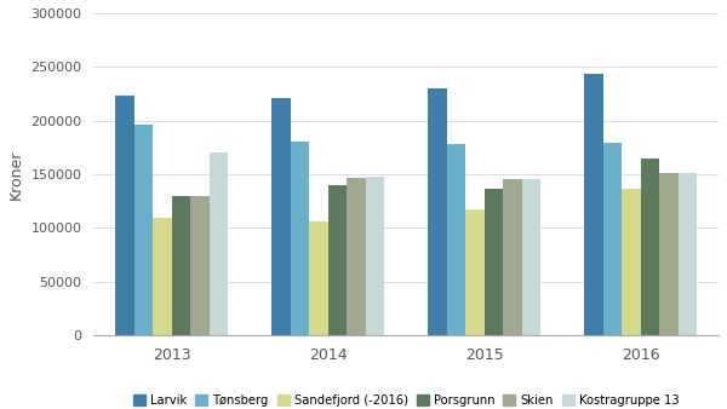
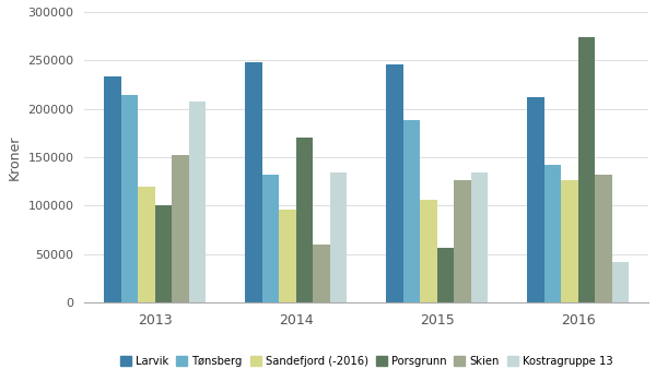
Larvik/2013: 224000 -> 234000
Tønsberg/2013: 196000 -> 214000
Sandefjord (-2016)/2013: 110000 -> 120000
Porsgrunn/2013: 130000 -> 100000
Skien/2013: 130000 -> 152000
Kostragruppe 13/2013: 170000 -> 208000
Larvik/2014: 221000 -> 248000
Tønsberg/2014: 181000 -> 132000
Sandefjord (-2016)/2014: 106000 -> 96000
Porsgrunn/2014: 140000 -> 170000
Skien/2014: 147000 -> 60000
Kostragruppe 13/2014: 148000 -> 134000
Larvik/2015: 230000 -> 246000
Tønsberg/2015: 179000 -> 188000
Sandefjord (-2016)/2015: 117000 -> 106000
Porsgrunn/2015: 137000 -> 56000
Skien/2015: 145000 -> 126000
Kostragruppe 13/2015: 146000 -> 134000
Larvik/2016: 243000 -> 212000
Tønsberg/2016: 179000 -> 142000
Sandefjord (-2016)/2016: 136000 -> 126000
Porsgrunn/2016: 165000 -> 274000
Skien/2016: 151000 -> 132000
Kostragruppe 13/2016: 151000 -> 42000
